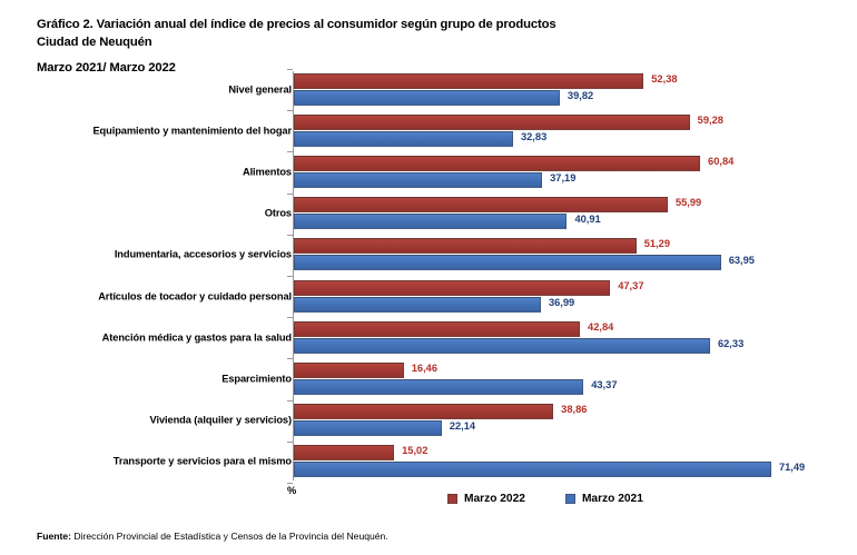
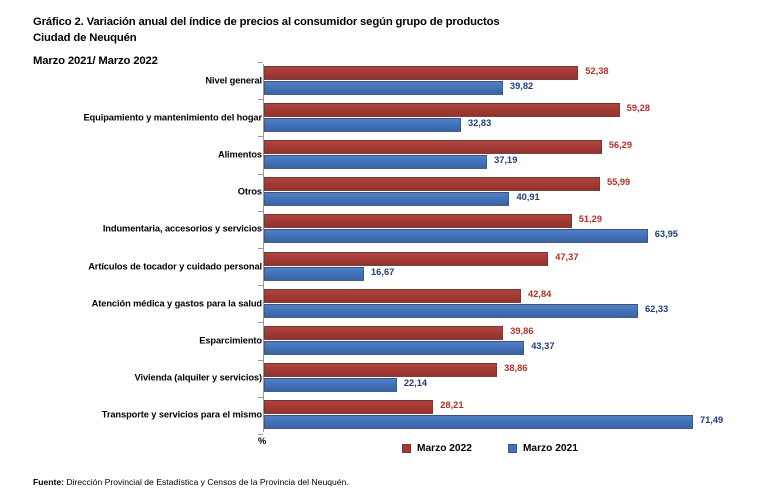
Marzo 2022/Alimentos: 60,84 -> 56,29
Marzo 2021/Artículos de tocador y cuidado personal: 36,99 -> 16,67
Marzo 2022/Esparcimiento: 16,46 -> 39,86
Marzo 2022/Transporte y servicios para el mismo: 15,02 -> 28,21
